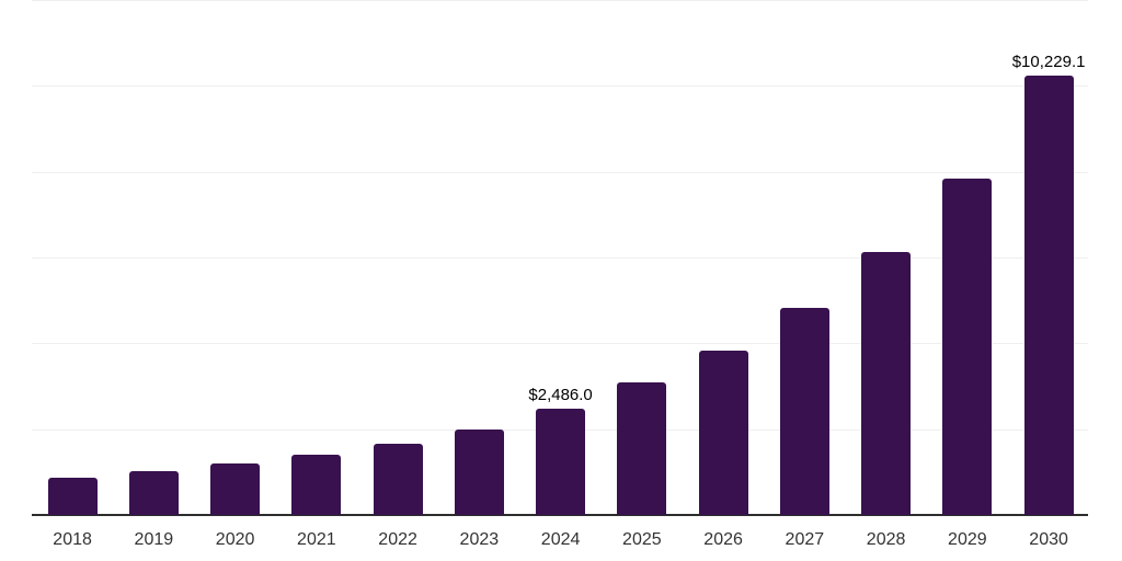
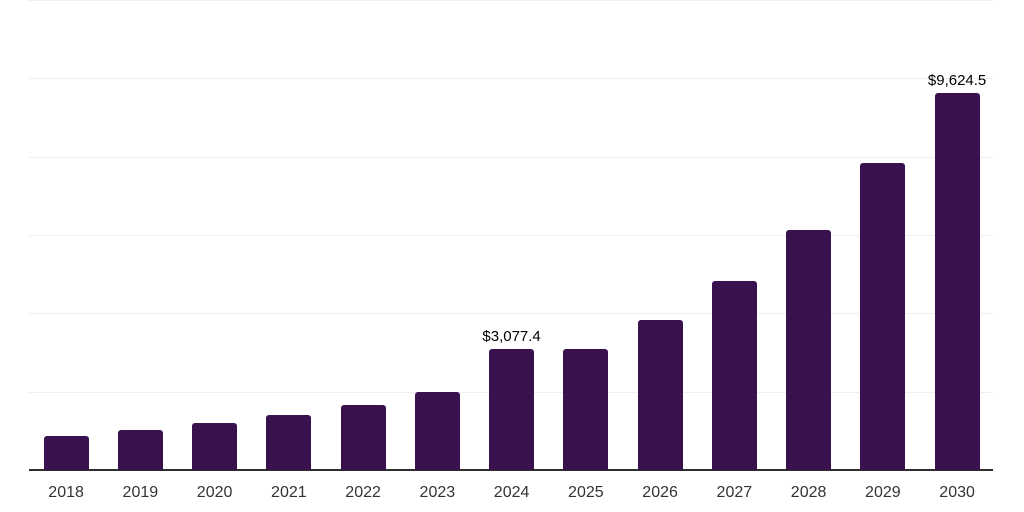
2024: $2,486.0 -> $3,077.4
2030: $10,229.1 -> $9,624.5
